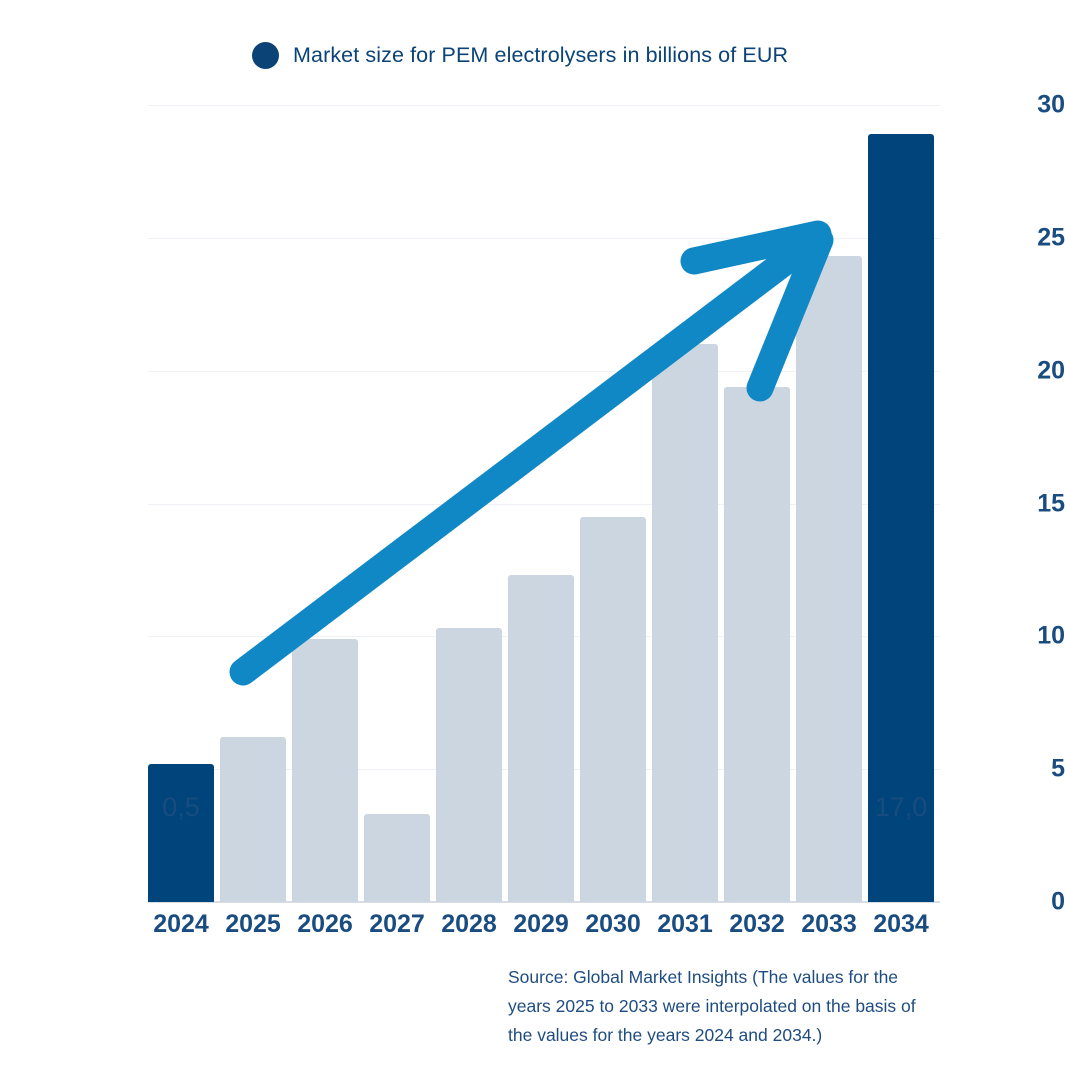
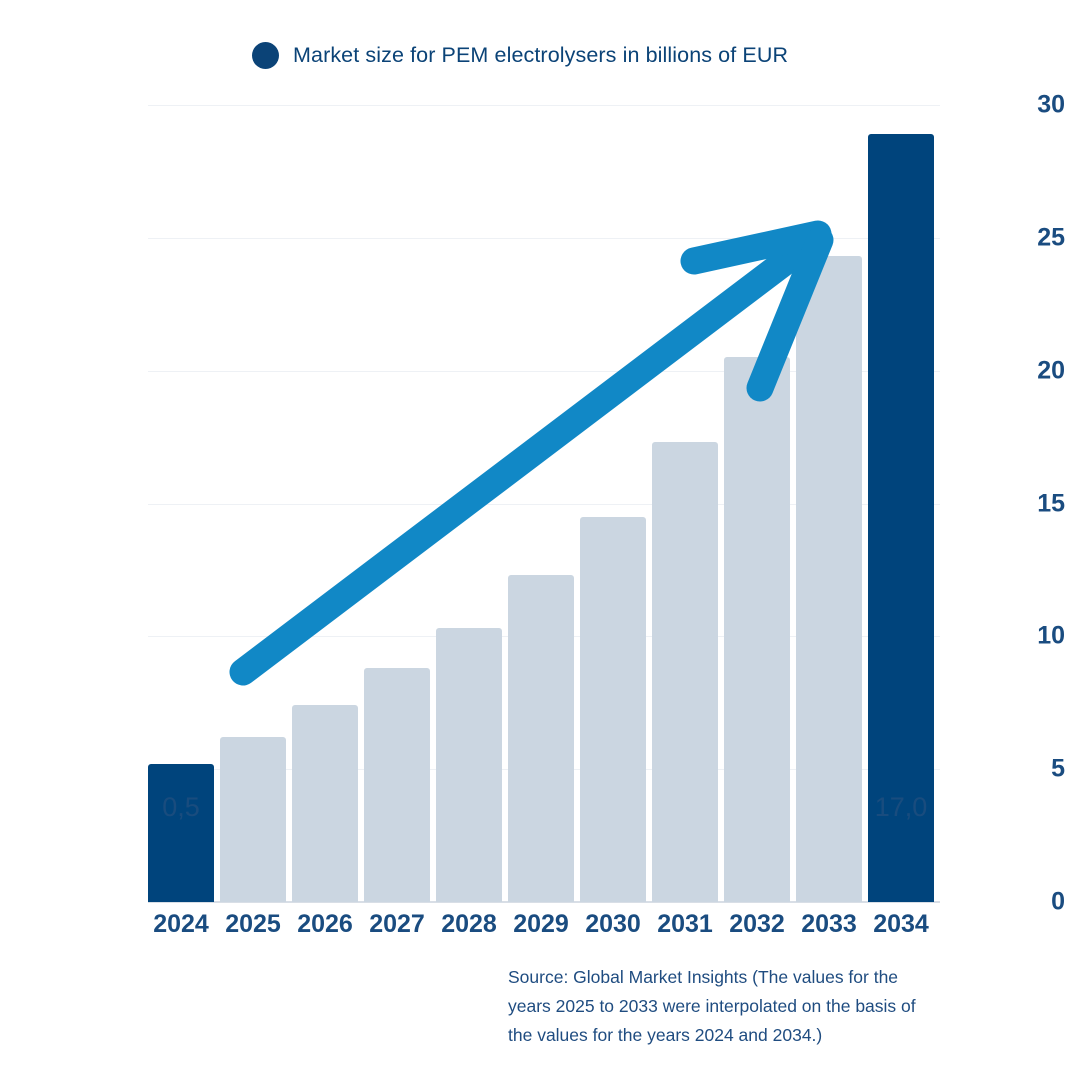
2026: 9.9 -> 7.4
2027: 3.3 -> 8.8
2031: 21.0 -> 17.3
2032: 19.4 -> 20.5
